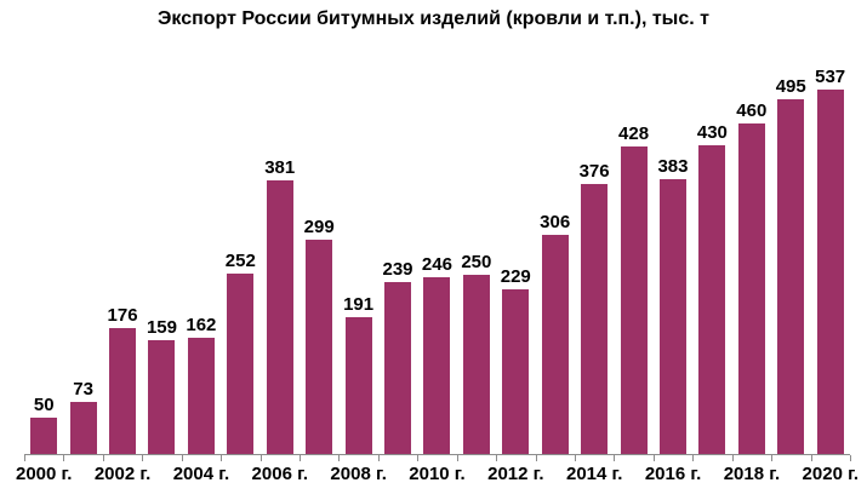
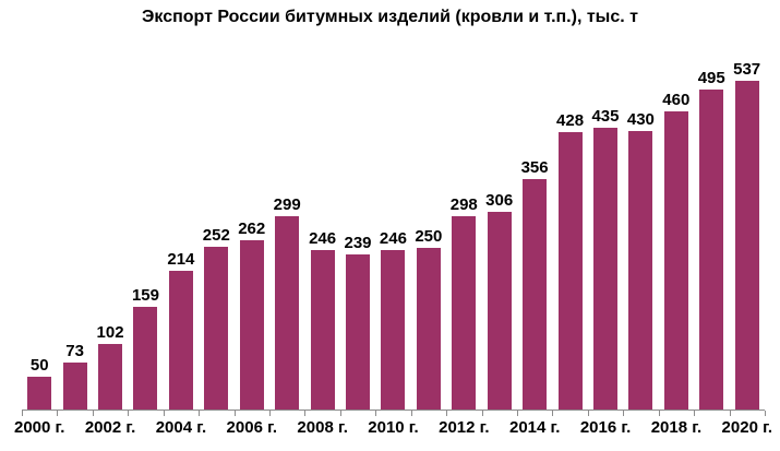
2002 г.: 176 -> 102
2004 г.: 162 -> 214
2006 г.: 381 -> 262
2008 г.: 191 -> 246
2012 г.: 229 -> 298
2014 г.: 376 -> 356
2016 г.: 383 -> 435
